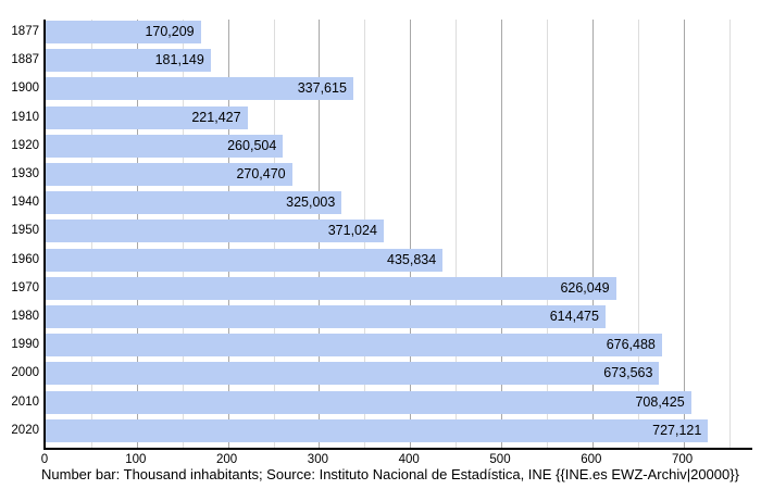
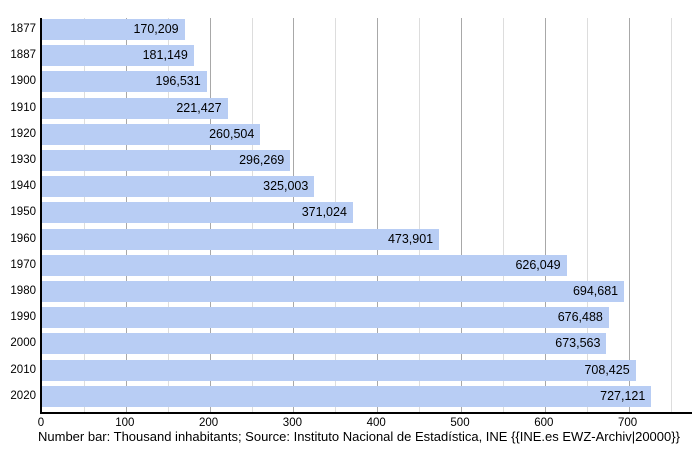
1900: 337,615 -> 196,531
1930: 270,470 -> 296,269
1960: 435,834 -> 473,901
1980: 614,475 -> 694,681
